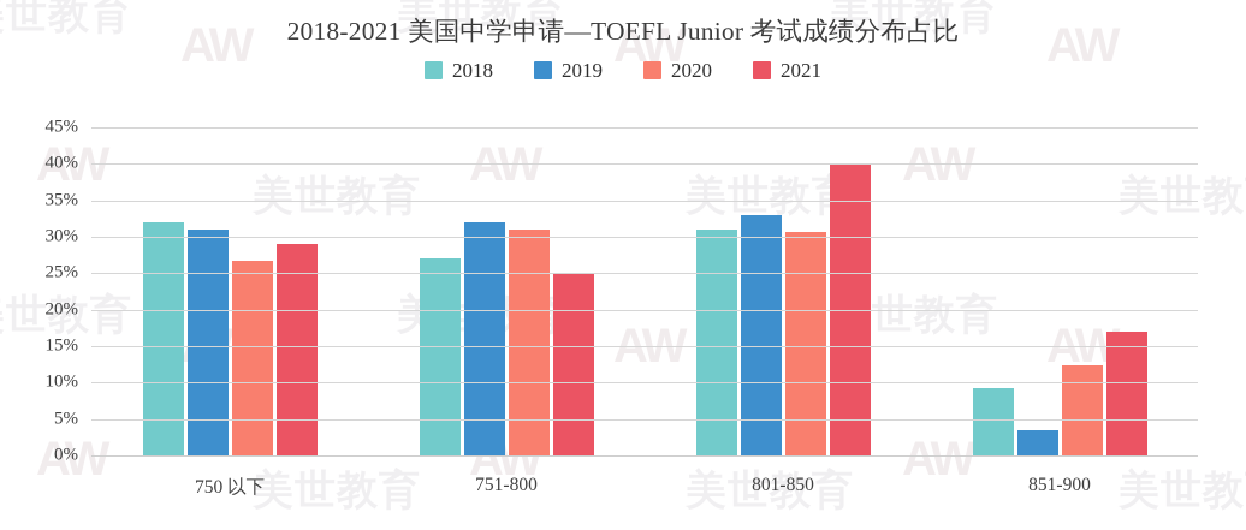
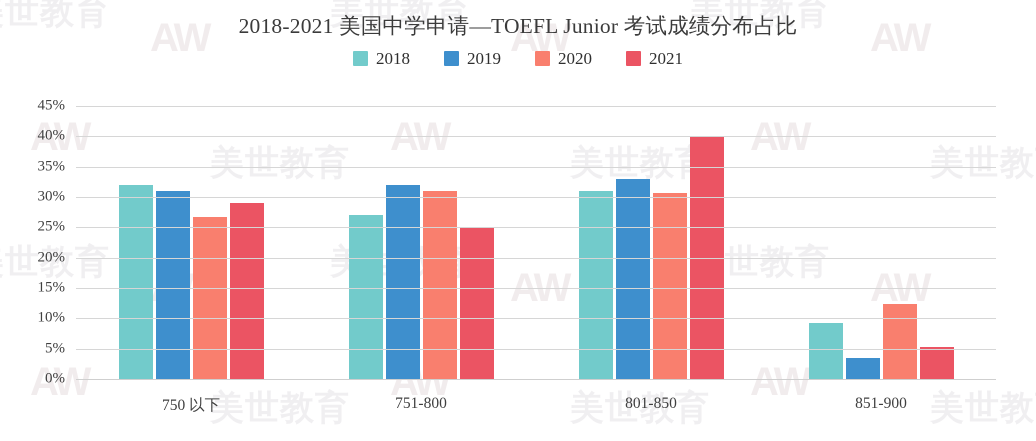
2021/851-900: 17% -> 5%
